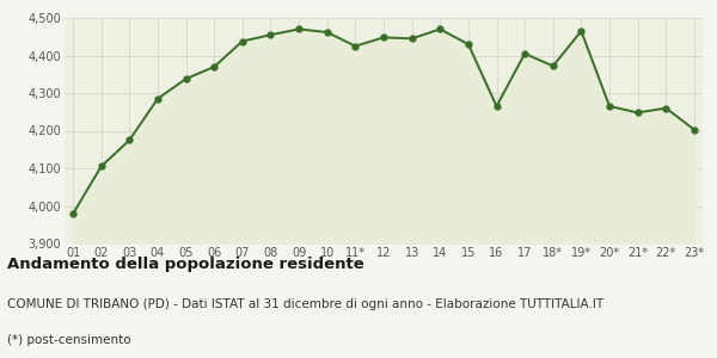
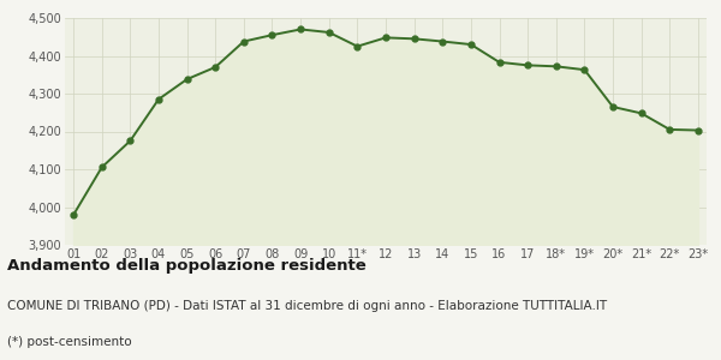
14: 4,470 -> 4,438
16: 4,265 -> 4,383
17: 4,405 -> 4,375
19*: 4,465 -> 4,363
22*: 4,260 -> 4,205
